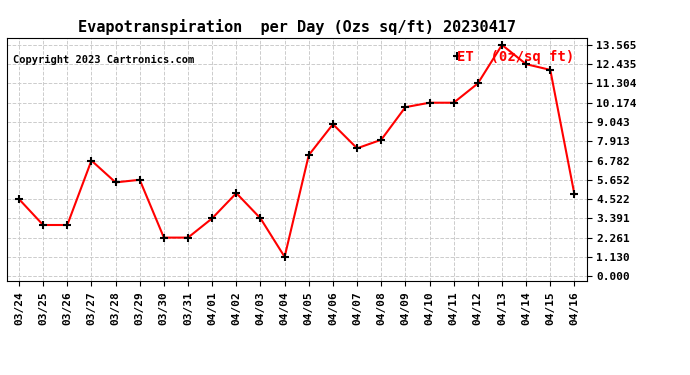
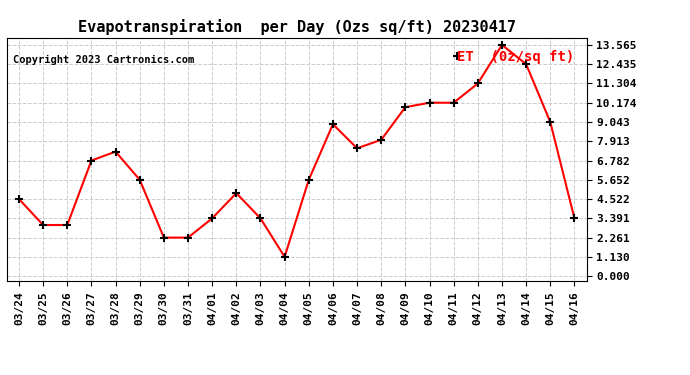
03/28: 5.5 -> 7.3
04/05: 7.1 -> 5.7
04/15: 12.1 -> 9.0
04/16: 4.8 -> 3.4
